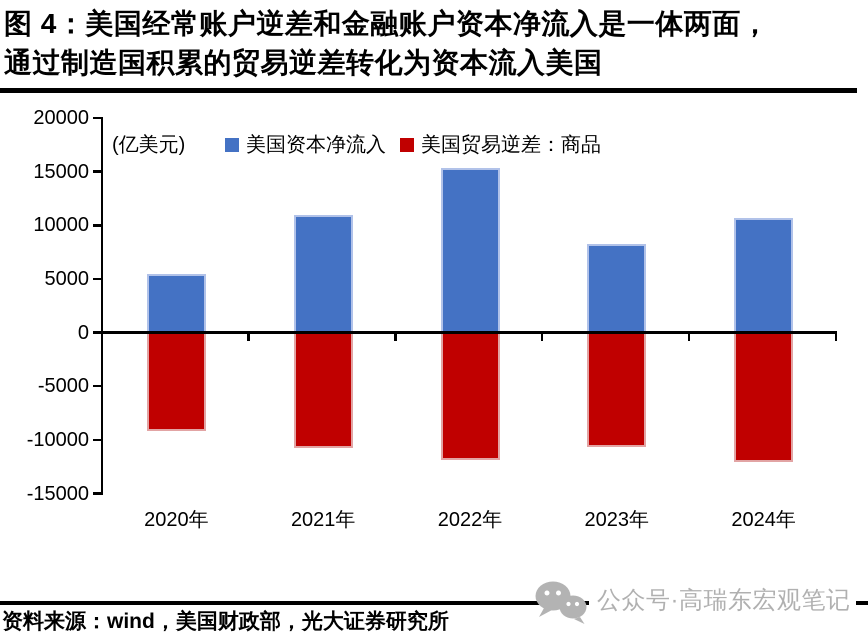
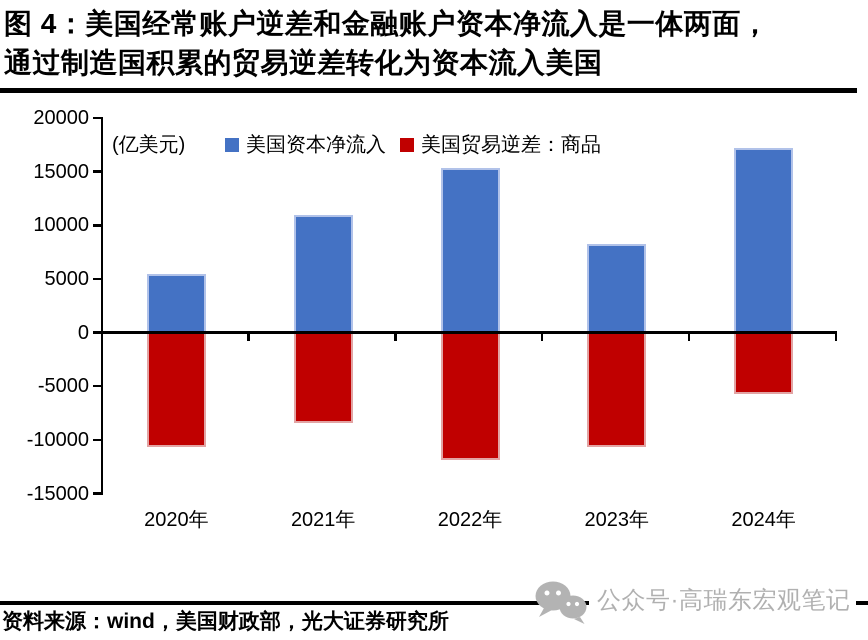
美国贸易逆差：商品/2020年: -9200 -> -10700
美国贸易逆差：商品/2021年: -10800 -> -8400
美国资本净流入/2024年: 10700 -> 17200
美国贸易逆差：商品/2024年: -12100 -> -5700
